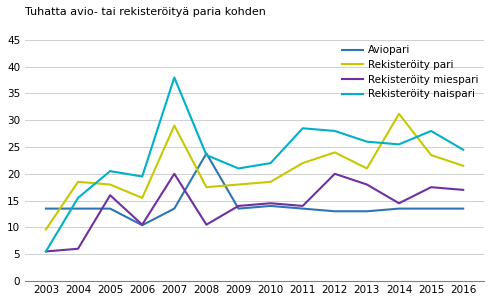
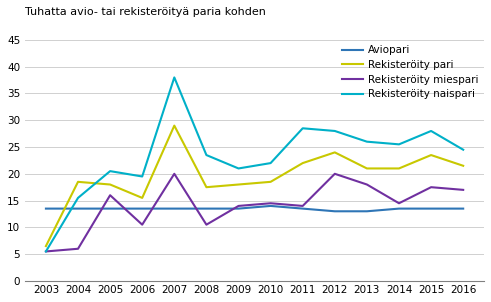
Rekisteröity pari/2003: 9.6 -> 6.5
Aviopari/2006: 10.4 -> 13.5
Aviopari/2008: 23.8 -> 13.5
Rekisteröity pari/2014: 31.2 -> 21.0
